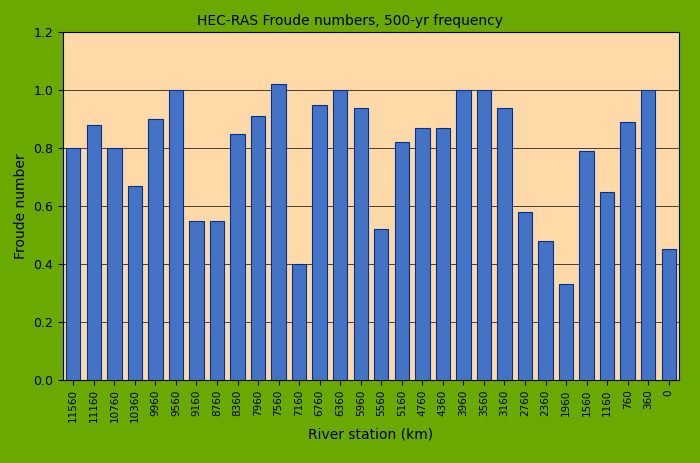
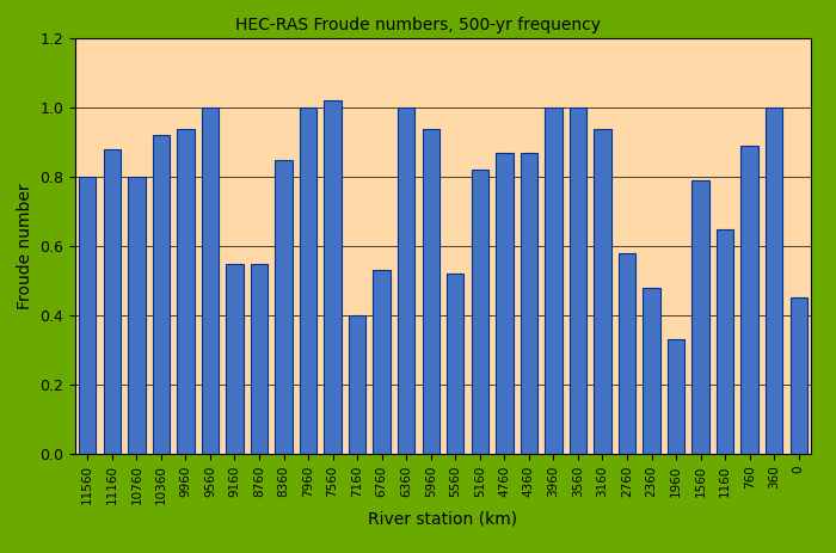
10360: 0.67 -> 0.92
9960: 0.90 -> 0.94
7960: 0.91 -> 1.00
6760: 0.95 -> 0.53
